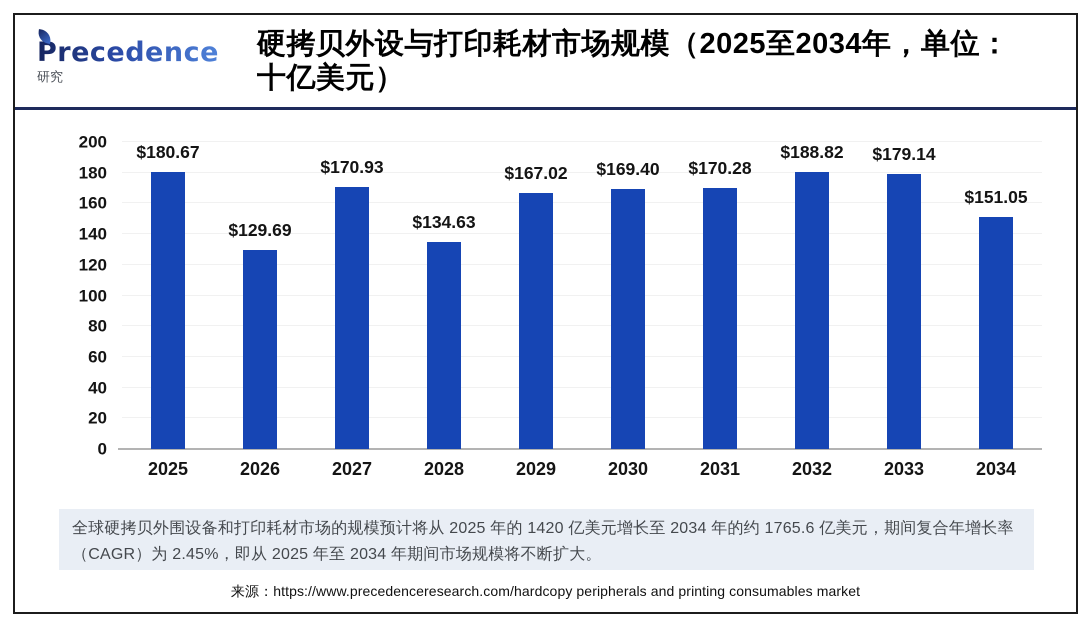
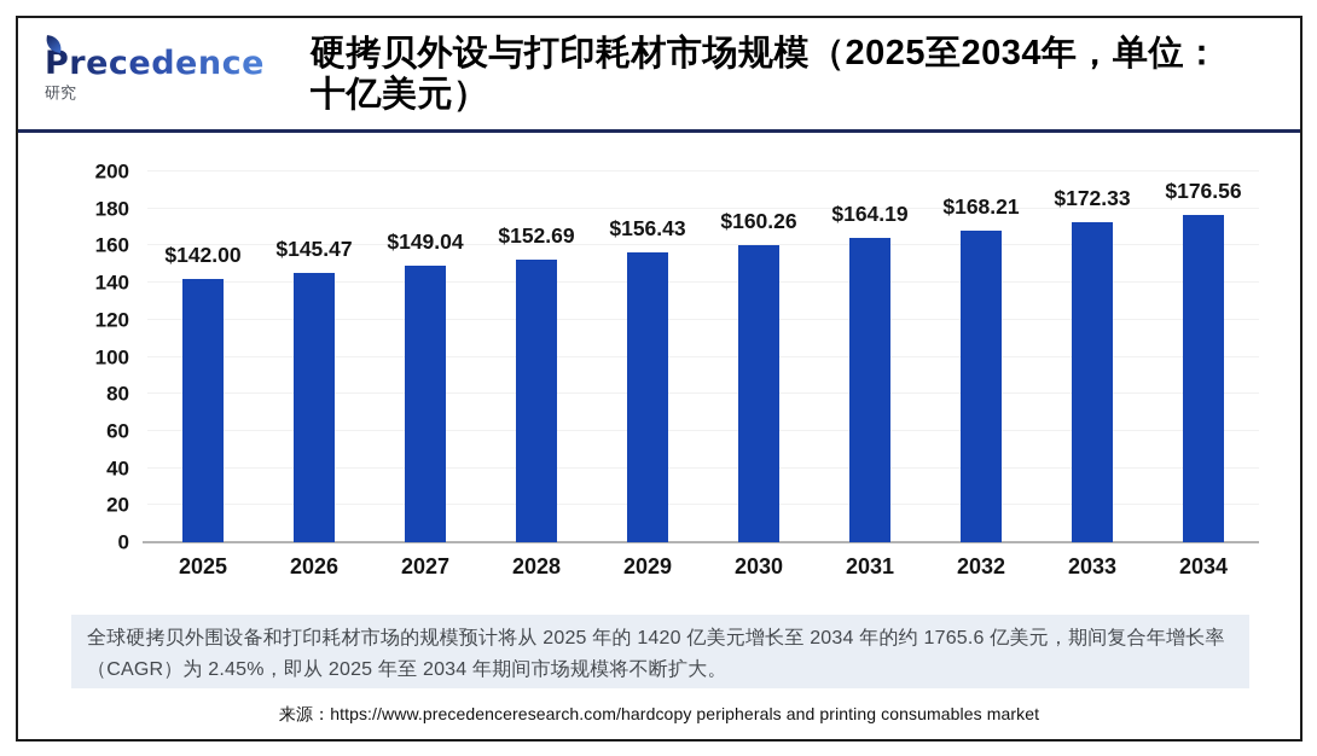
2025: $180.67 -> $142.00
2026: $129.69 -> $145.47
2027: $170.93 -> $149.04
2028: $134.63 -> $152.69
2029: $167.02 -> $156.43
2030: $169.40 -> $160.26
2031: $170.28 -> $164.19
2032: $188.82 -> $168.21
2033: $179.14 -> $172.33
2034: $151.05 -> $176.56
